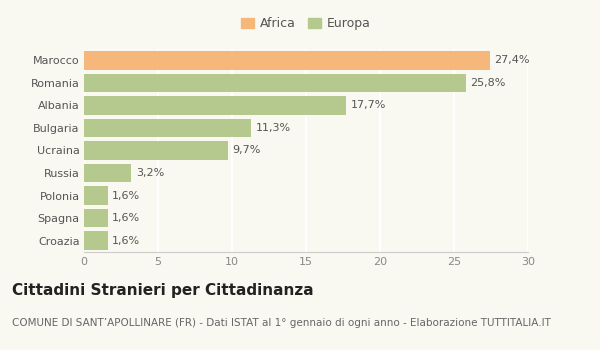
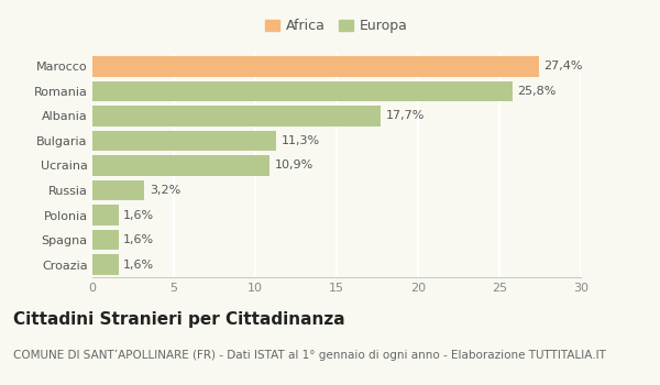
Ucraina: 9,7% -> 10,9%
